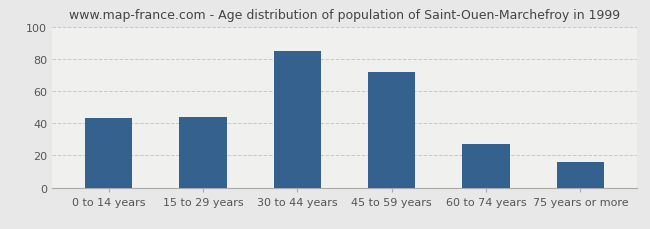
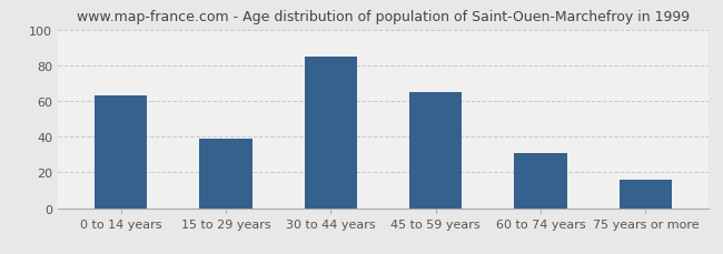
0 to 14 years: 43 -> 63
15 to 29 years: 44 -> 39
45 to 59 years: 72 -> 65
60 to 74 years: 27 -> 31
